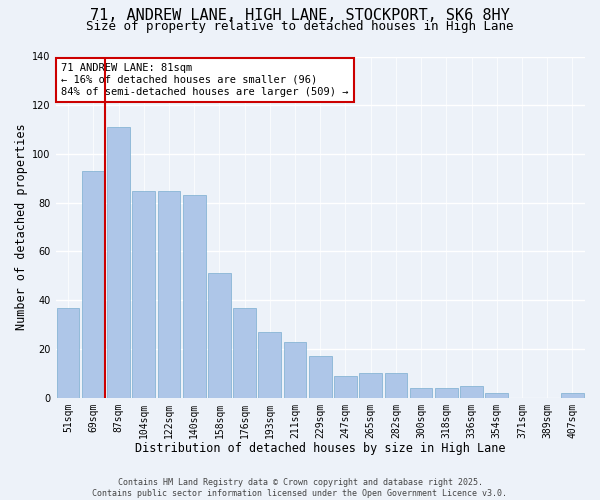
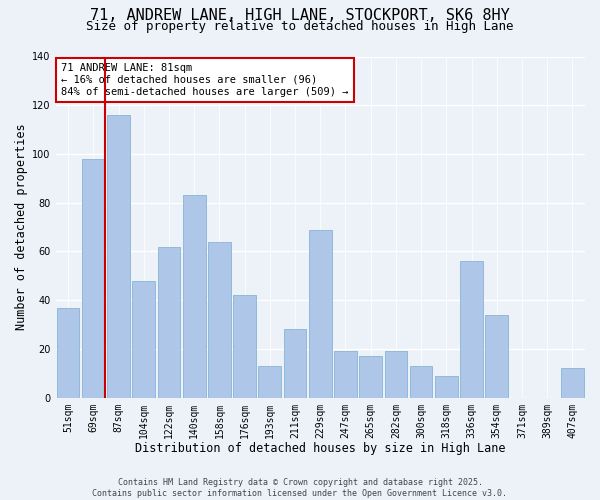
69sqm: 93 -> 98
87sqm: 111 -> 116
104sqm: 85 -> 48
122sqm: 85 -> 62
158sqm: 51 -> 64
176sqm: 37 -> 42
193sqm: 27 -> 13
211sqm: 23 -> 28
229sqm: 17 -> 69
247sqm: 9 -> 19
265sqm: 10 -> 17
282sqm: 10 -> 19
300sqm: 4 -> 13
318sqm: 4 -> 9
336sqm: 5 -> 56
354sqm: 2 -> 34
407sqm: 2 -> 12
